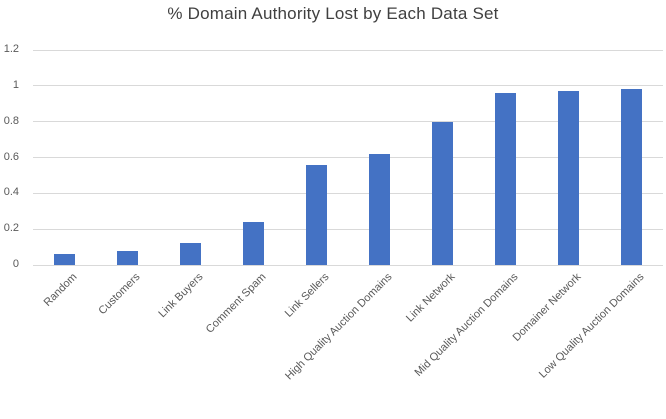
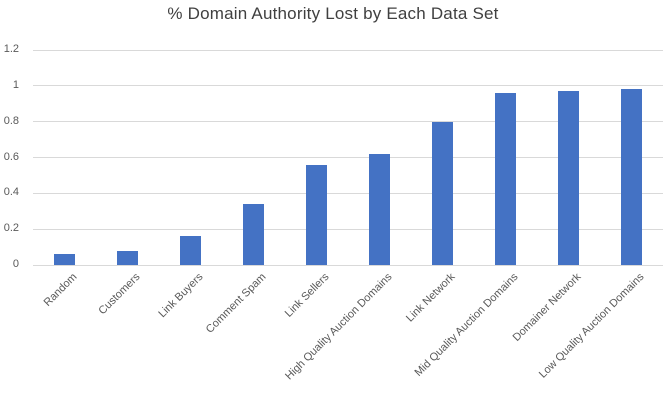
Link Buyers: 0.12 -> 0.16
Comment Spam: 0.24 -> 0.34
